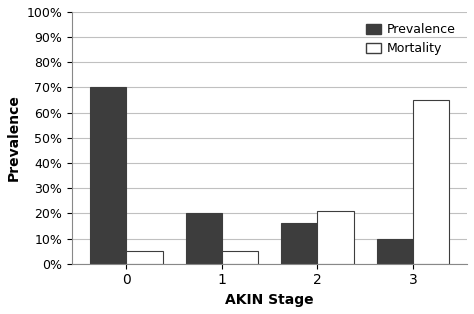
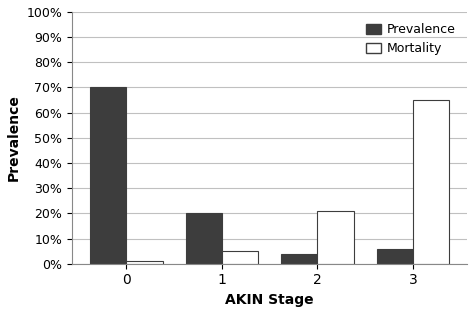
Mortality/0: 5% -> 1%
Prevalence/2: 16% -> 4%
Prevalence/3: 10% -> 6%
